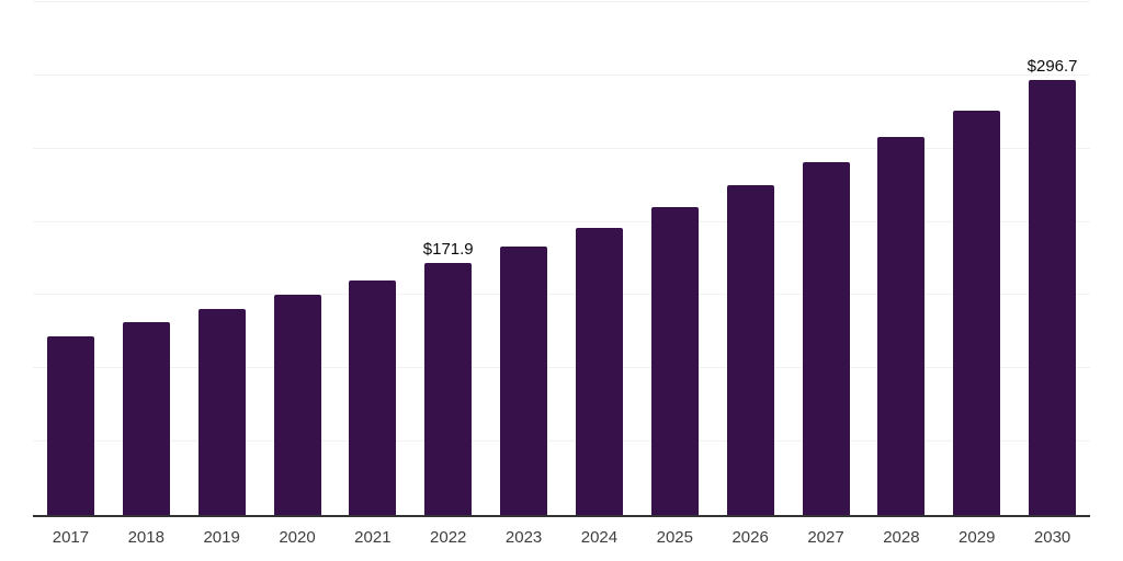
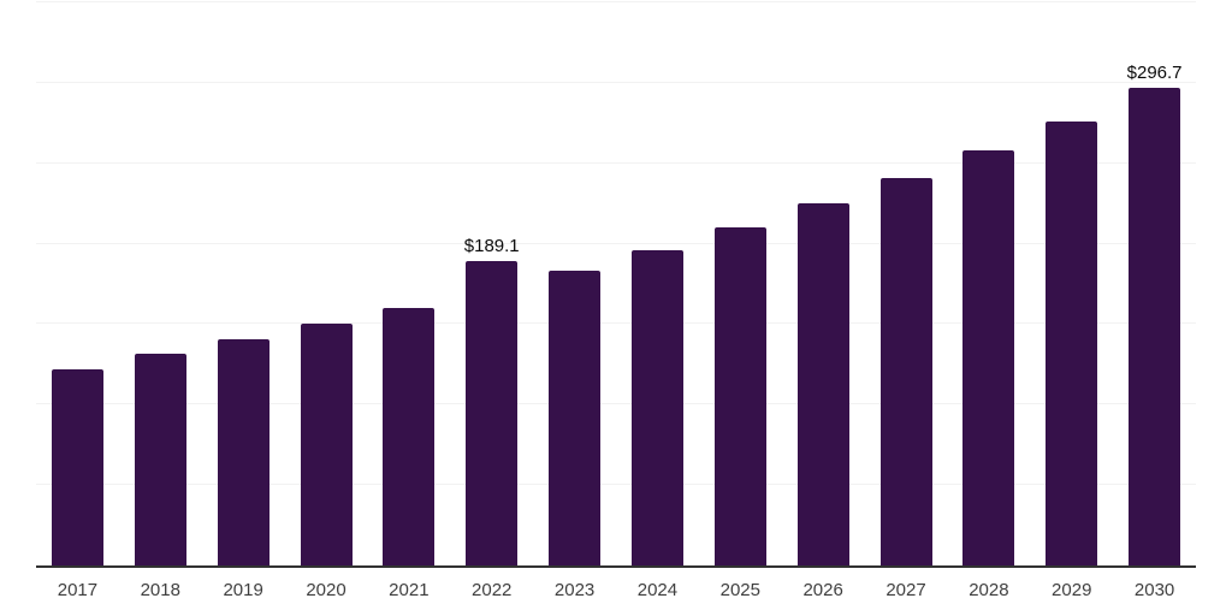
2022: $171.9 -> $189.1
